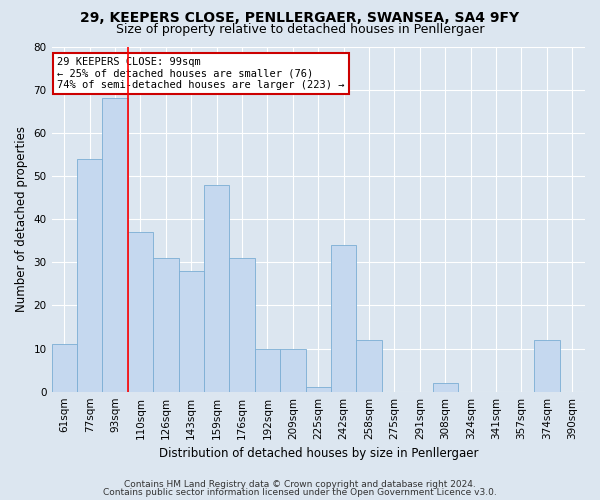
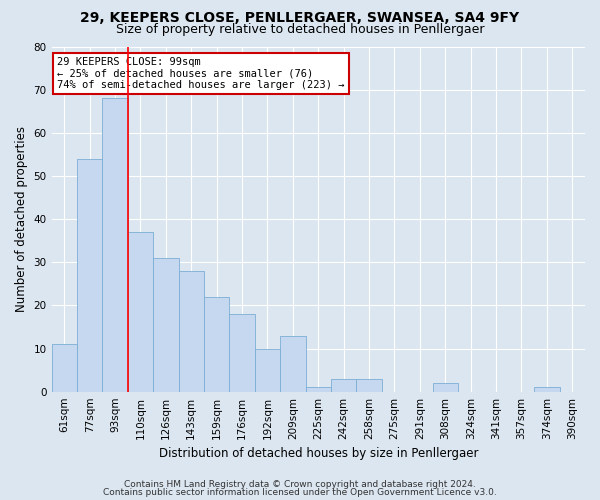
159sqm: 48 -> 22
176sqm: 31 -> 18
209sqm: 10 -> 13
242sqm: 34 -> 3
258sqm: 12 -> 3
374sqm: 12 -> 1
